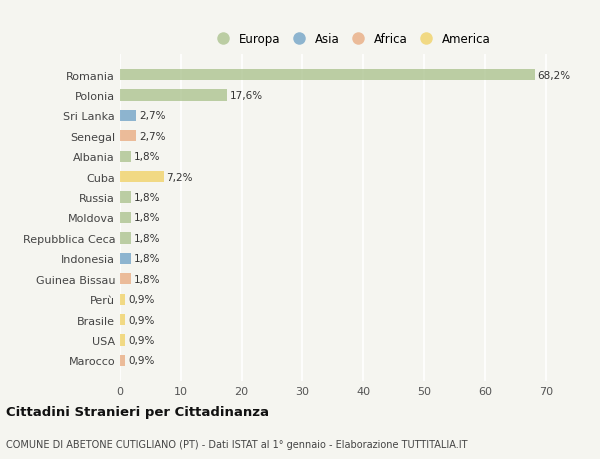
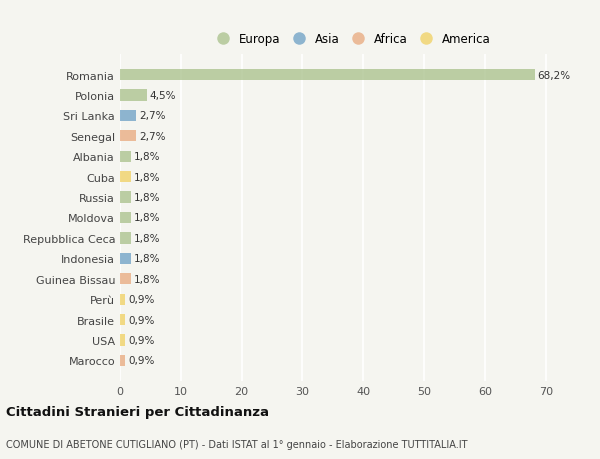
Polonia: 17,6% -> 4,5%
Cuba: 7,2% -> 1,8%
